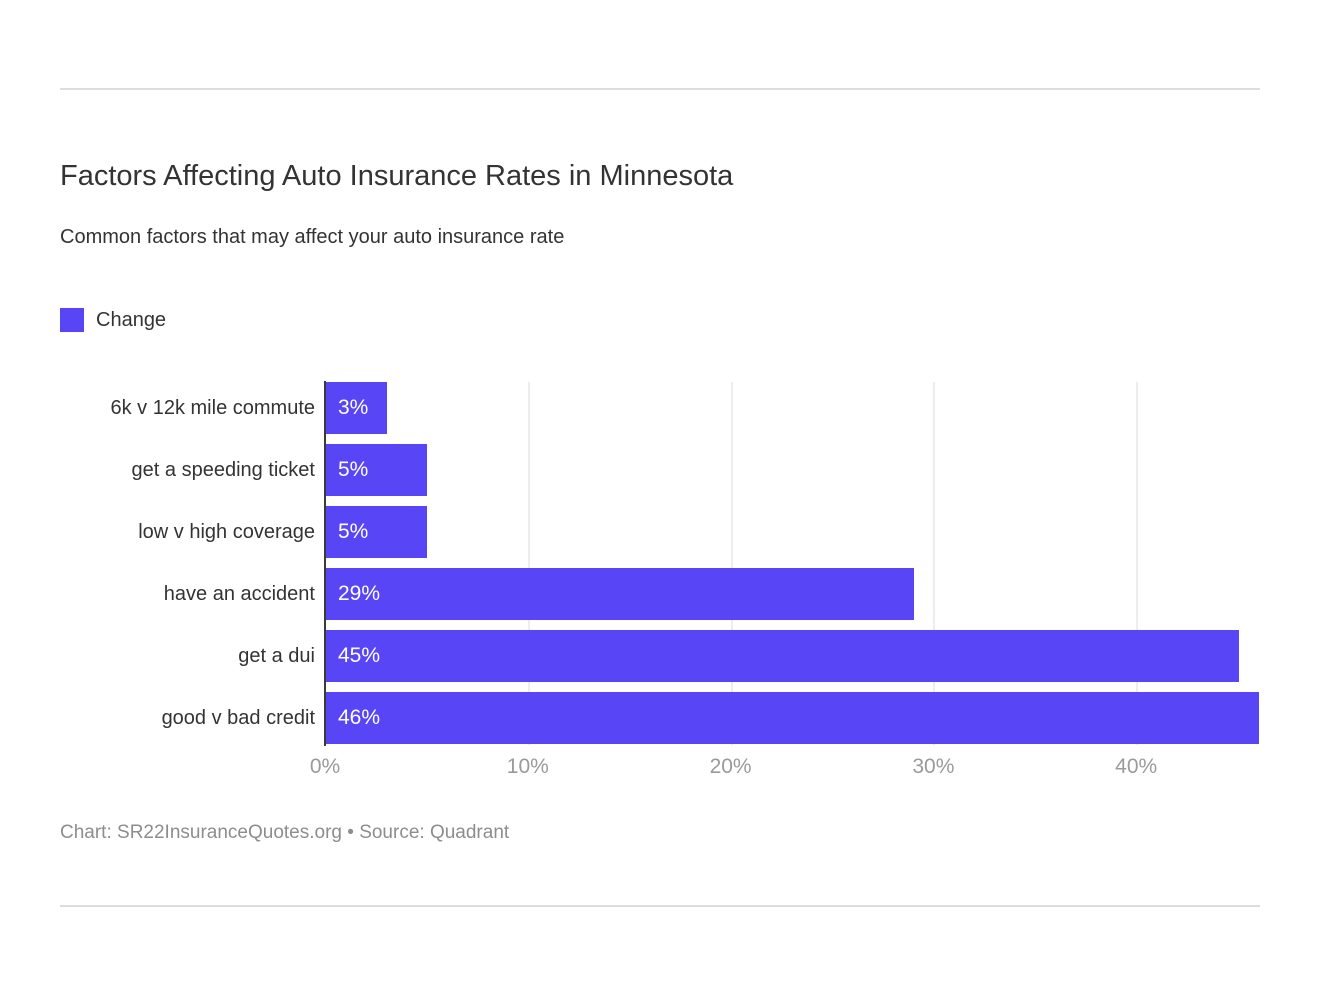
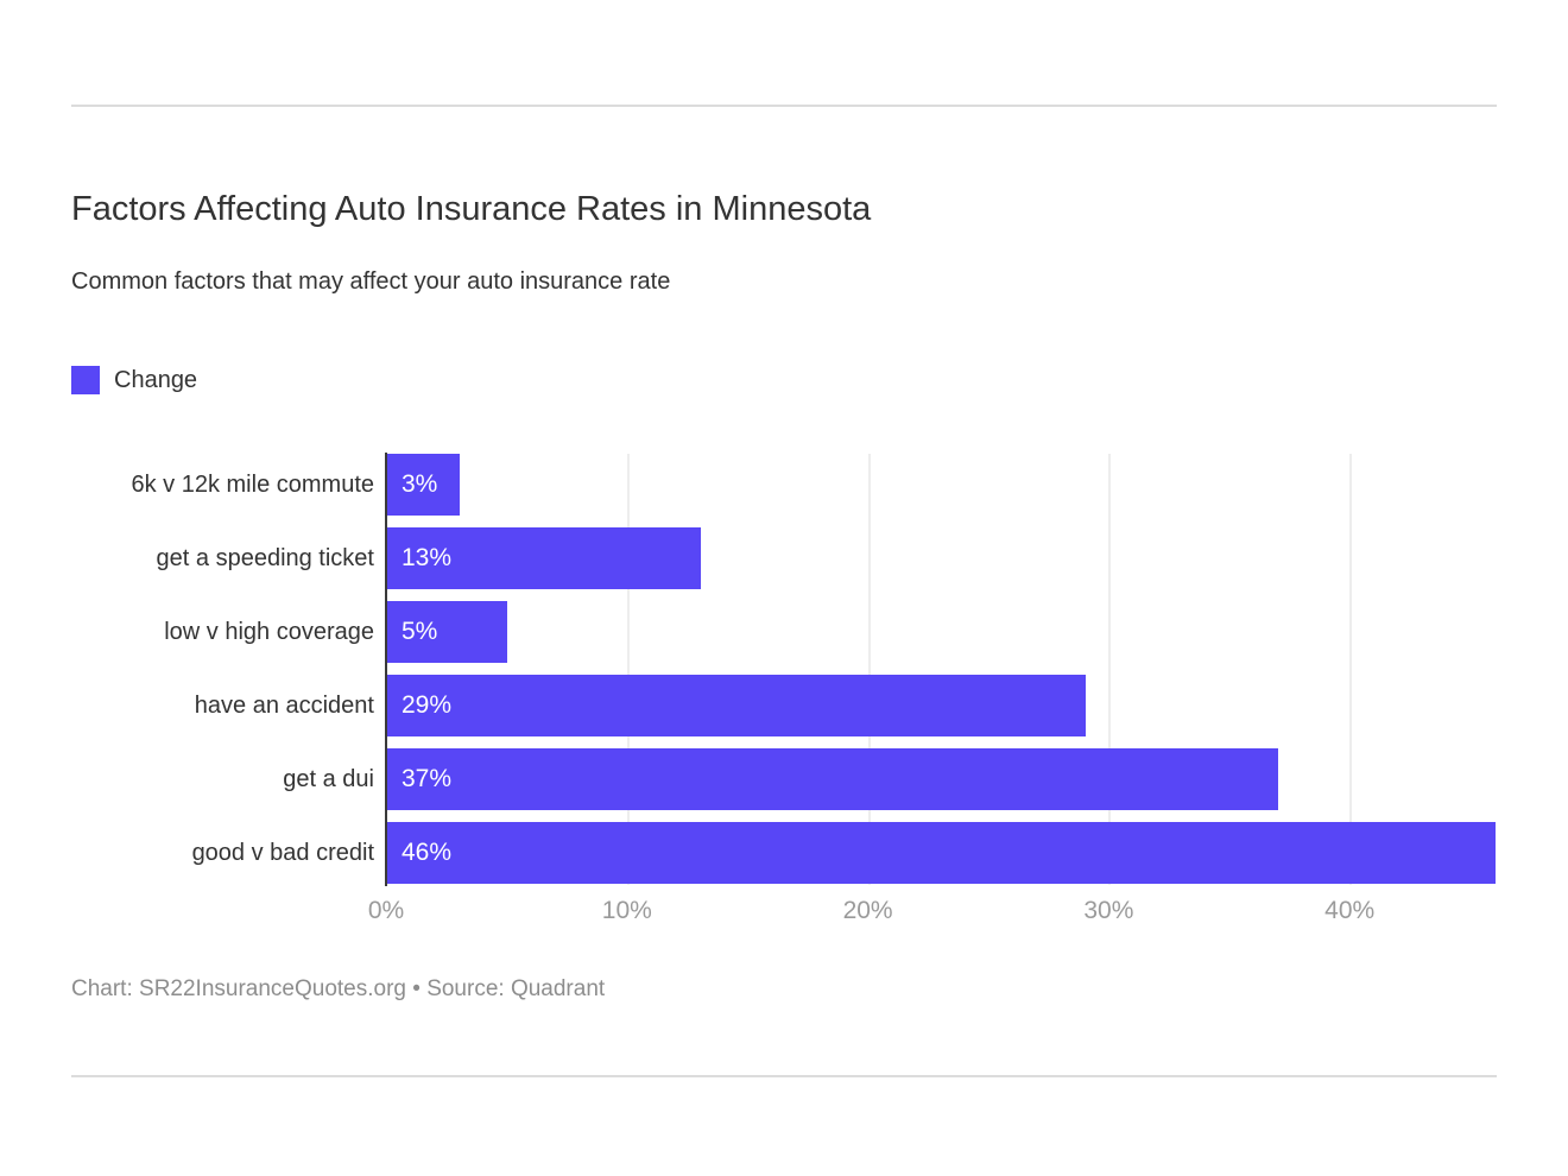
get a speeding ticket: 5% -> 13%
get a dui: 45% -> 37%
